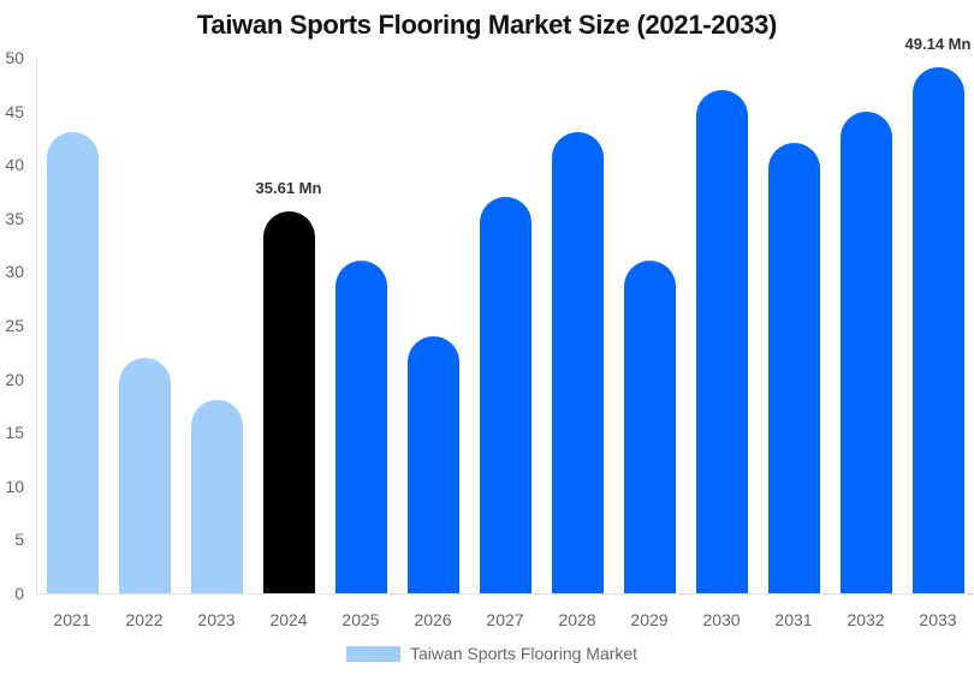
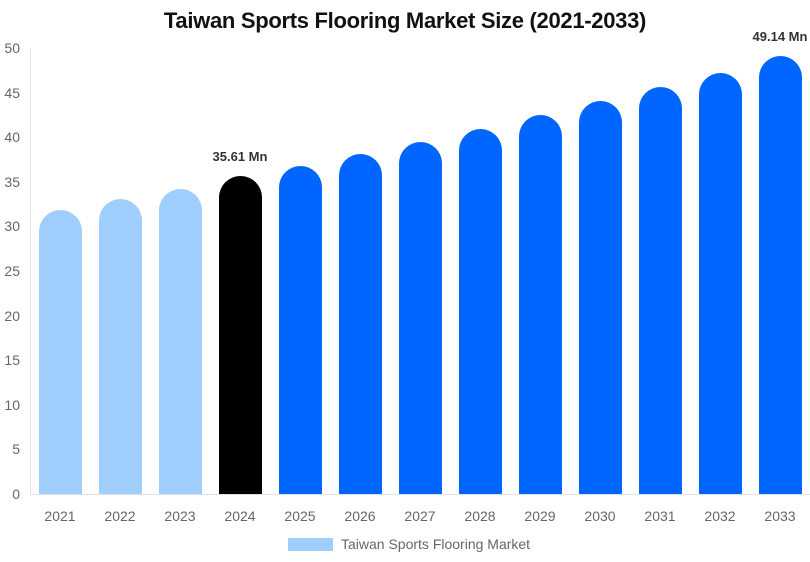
2021: 43 -> 32
2022: 22 -> 33
2023: 18 -> 34
2025: 31 -> 37
2026: 24 -> 38
2027: 37 -> 40
2028: 43 -> 41
2029: 31 -> 42
2030: 47 -> 44
2031: 42 -> 46
2032: 45 -> 47
